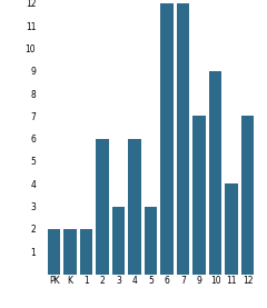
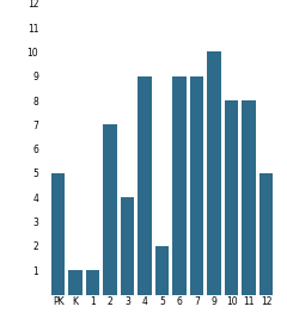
PK: 2 -> 5
K: 2 -> 1
1: 2 -> 1
2: 6 -> 7
3: 3 -> 4
4: 6 -> 9
5: 3 -> 2
6: 12 -> 9
7: 12 -> 9
9: 7 -> 10
10: 9 -> 8
11: 4 -> 8
12: 7 -> 5
